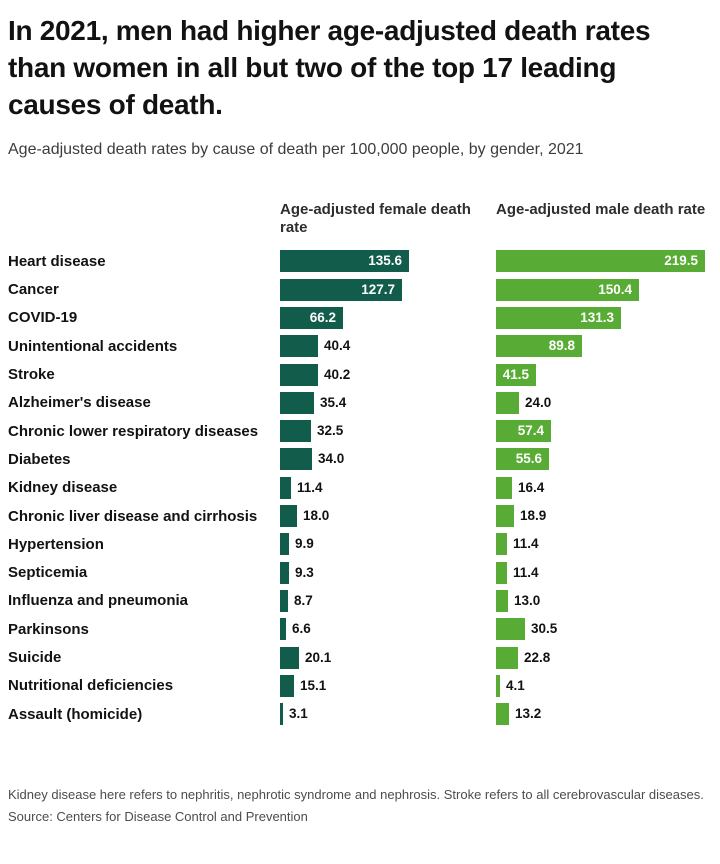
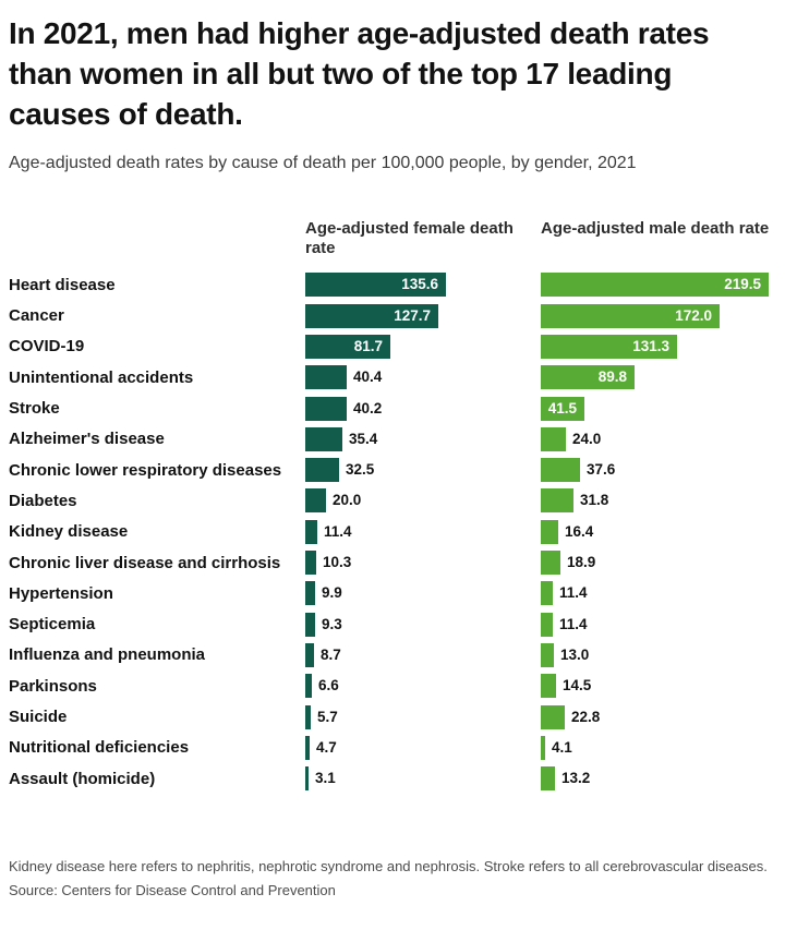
Age-adjusted male death rate/Cancer: 150.4 -> 172.0
Age-adjusted female death rate/COVID-19: 66.2 -> 81.7
Age-adjusted male death rate/Chronic lower respiratory diseases: 57.4 -> 37.6
Age-adjusted female death rate/Diabetes: 34.0 -> 20.0
Age-adjusted male death rate/Diabetes: 55.6 -> 31.8
Age-adjusted female death rate/Chronic liver disease and cirrhosis: 18.0 -> 10.3
Age-adjusted male death rate/Parkinsons: 30.5 -> 14.5
Age-adjusted female death rate/Suicide: 20.1 -> 5.7
Age-adjusted female death rate/Nutritional deficiencies: 15.1 -> 4.7
